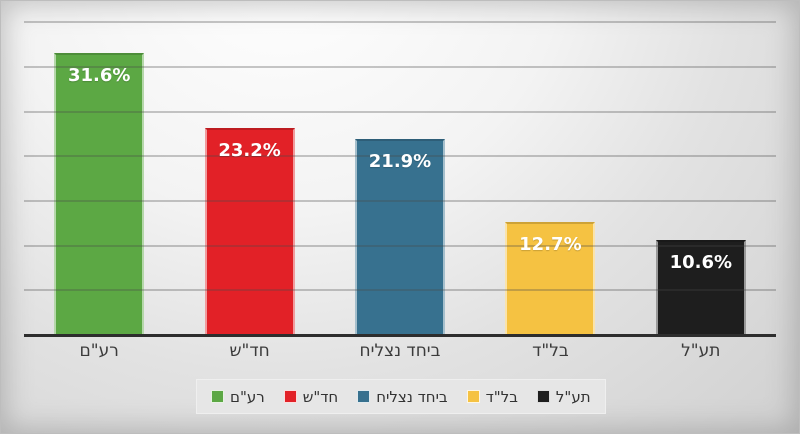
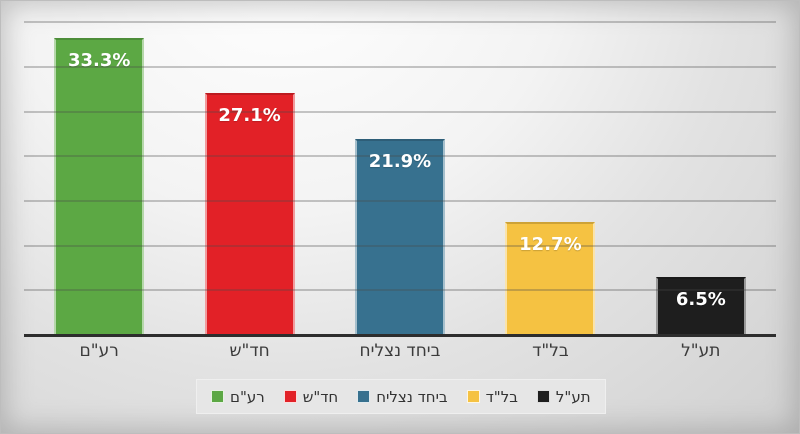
רע"ם: 31.6% -> 33.3%
חד"ש: 23.2% -> 27.1%
תע"ל: 10.6% -> 6.5%
